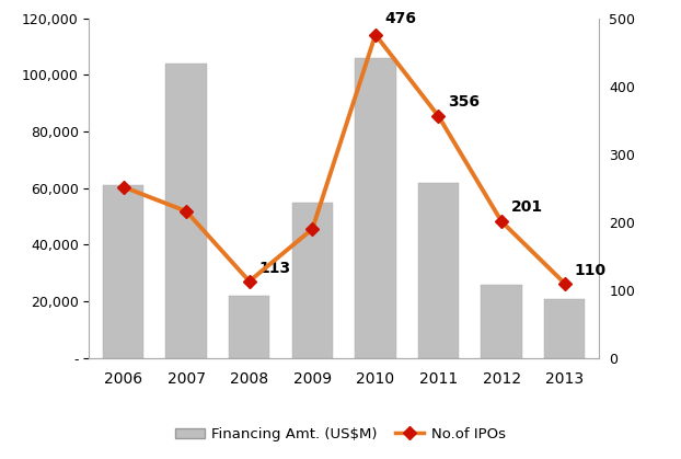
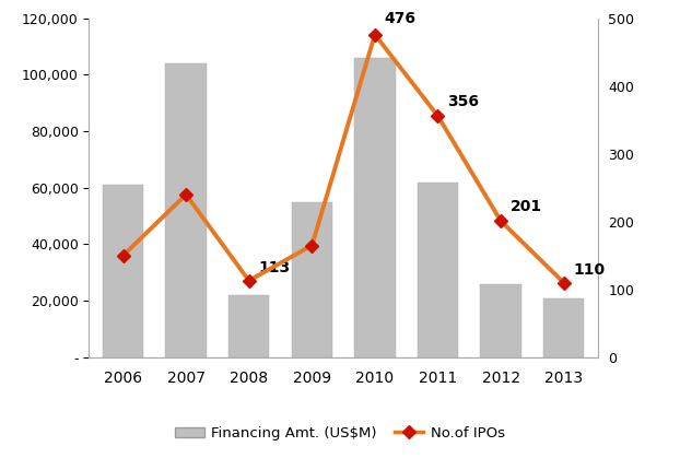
No.of IPOs/2006: 252 -> 150
No.of IPOs/2007: 216 -> 240
No.of IPOs/2009: 190 -> 165
